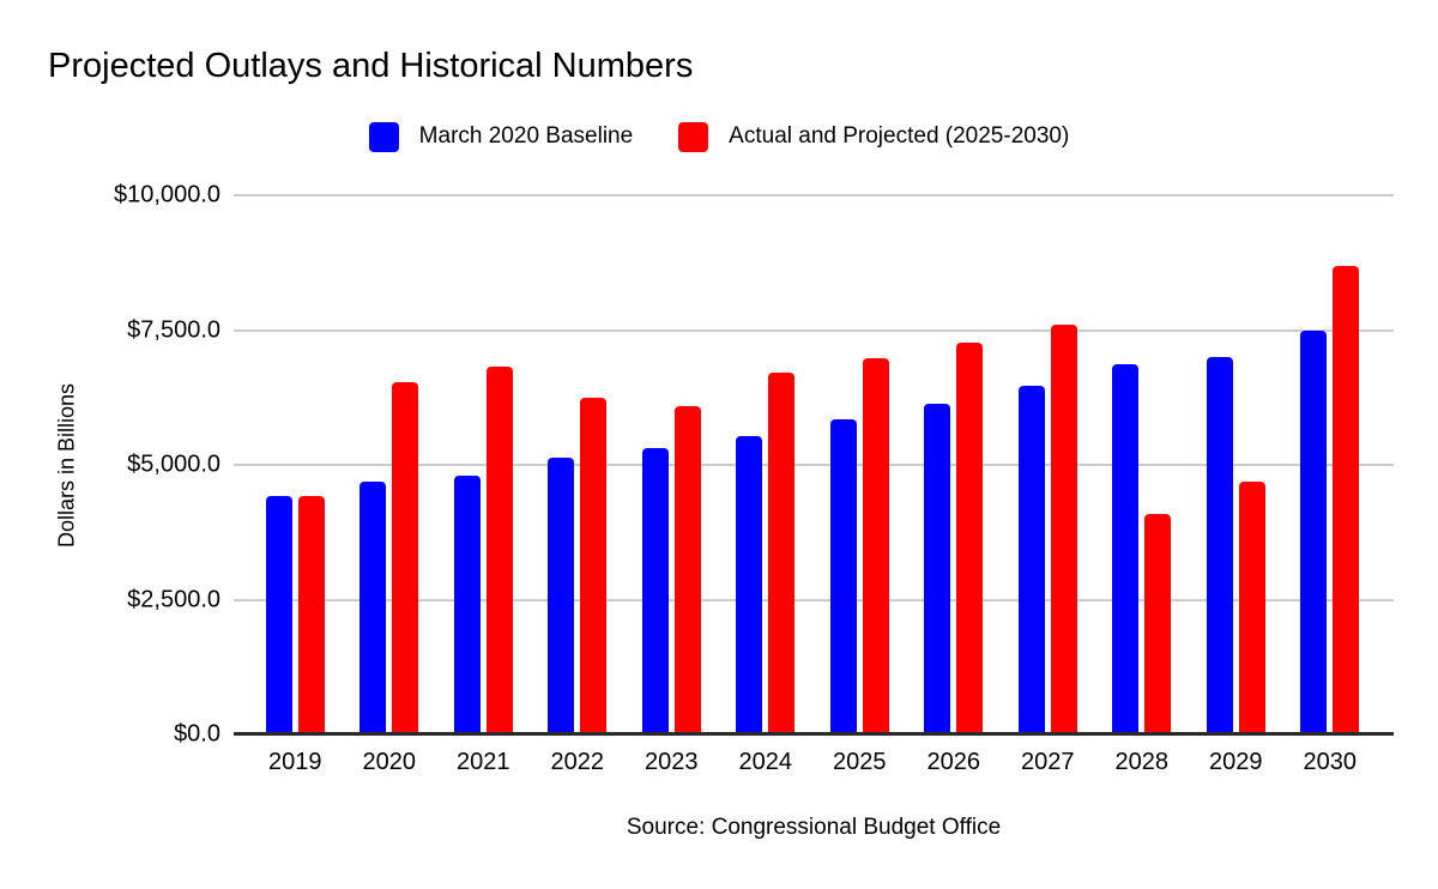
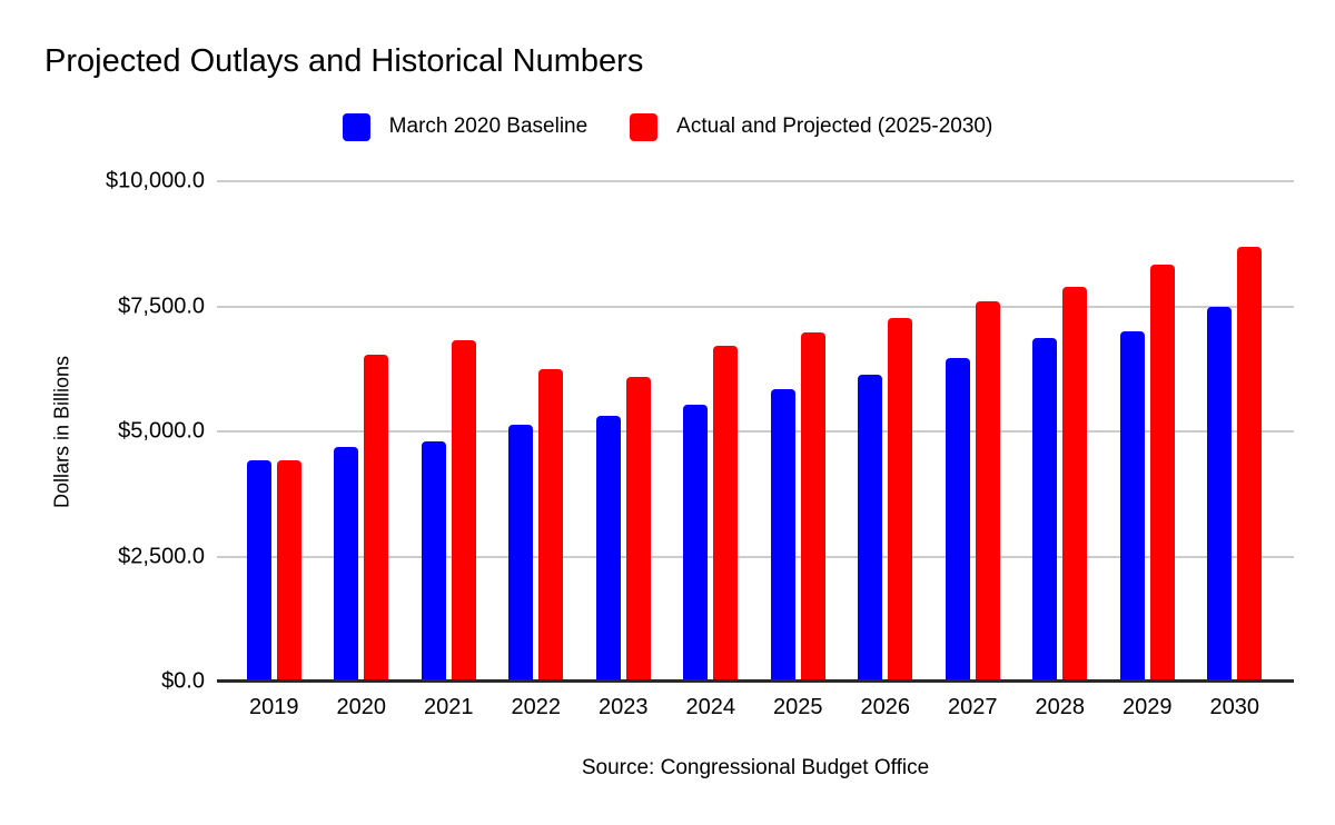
Actual and Projected (2025-2030)/2028: $4100 -> $7900
Actual and Projected (2025-2030)/2029: $4700 -> $8300
